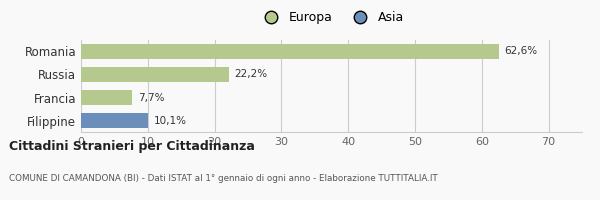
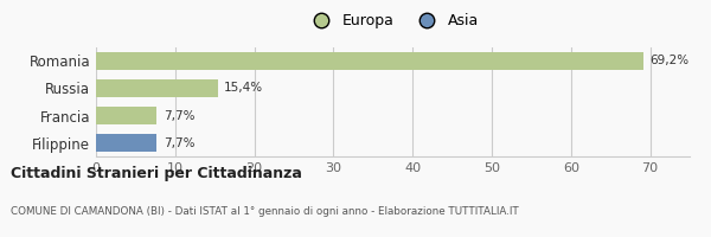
Romania: 62,6% -> 69,2%
Russia: 22,2% -> 15,4%
Filippine: 10,1% -> 7,7%
